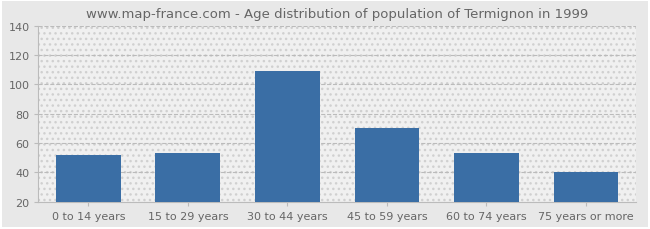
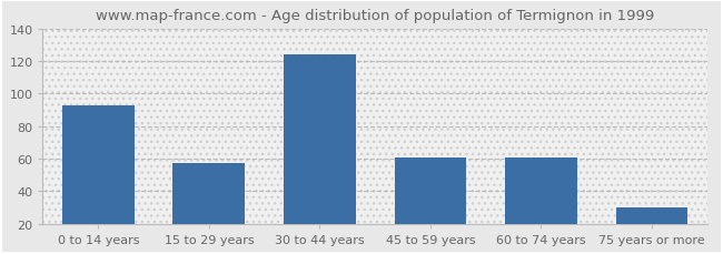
0 to 14 years: 52 -> 93
15 to 29 years: 53 -> 57
30 to 44 years: 109 -> 124
45 to 59 years: 70 -> 61
60 to 74 years: 53 -> 61
75 years or more: 40 -> 30
